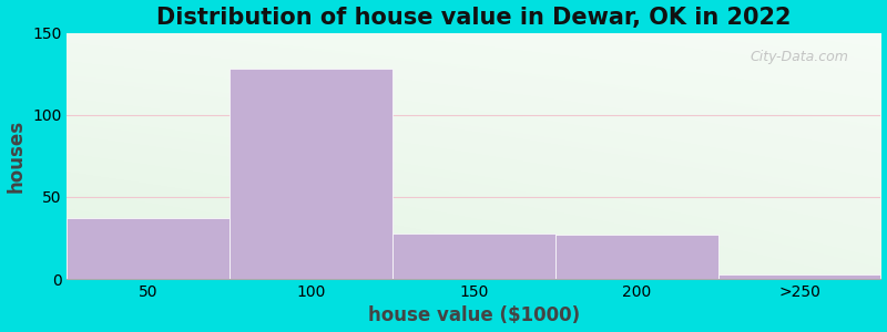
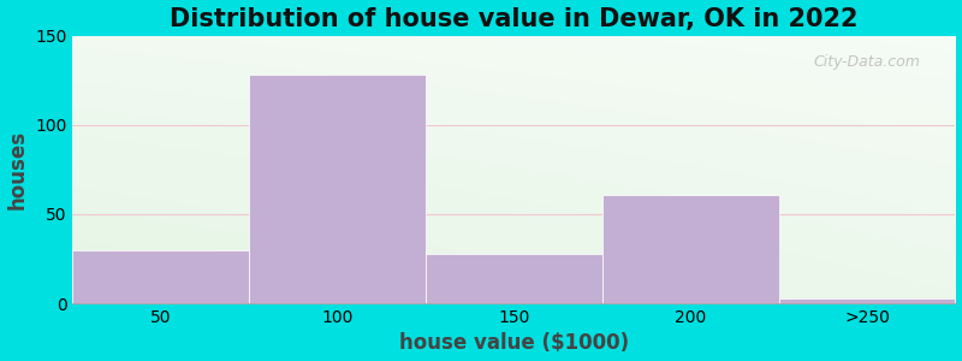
50: 37 -> 30
200: 27 -> 61
